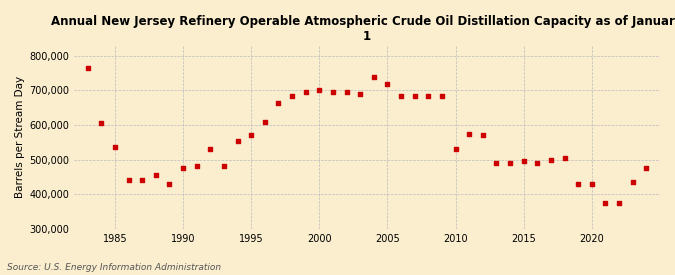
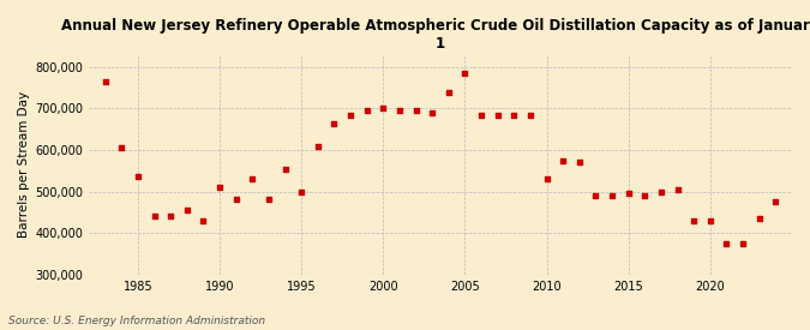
1990: 475,000 -> 510,000
1995: 570,000 -> 500,000
2005: 720,000 -> 785,000
